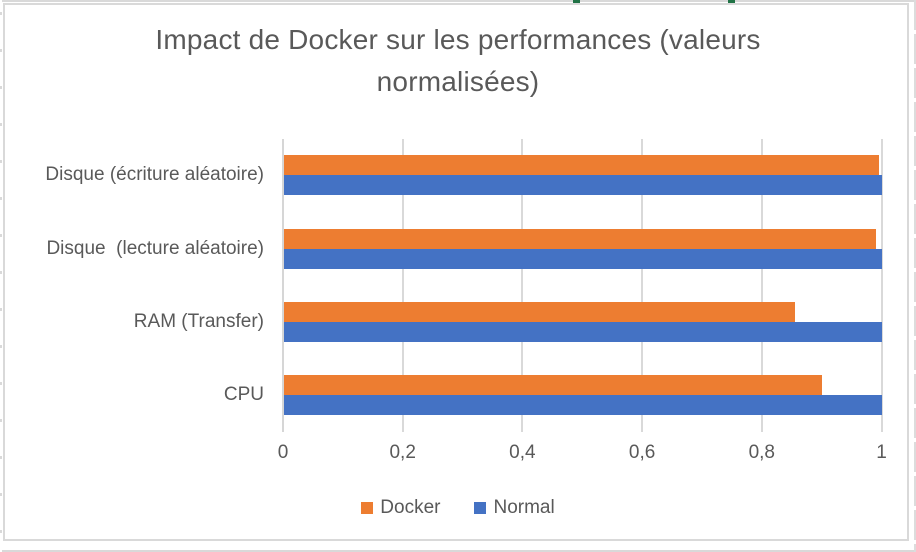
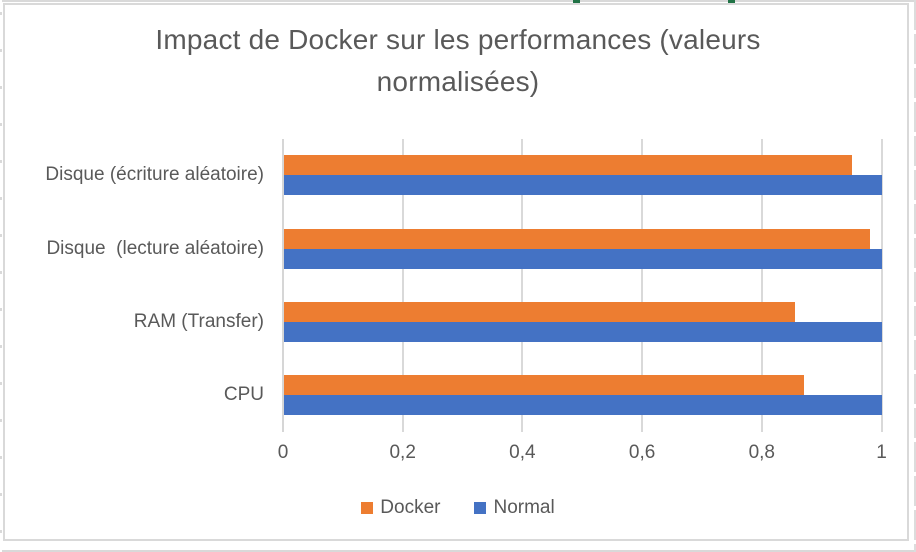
Docker/Disque (écriture aléatoire): 0,99 -> 0,95
Docker/Disque (lecture aléatoire): 0,99 -> 0,98
Docker/CPU: 0,90 -> 0,87
